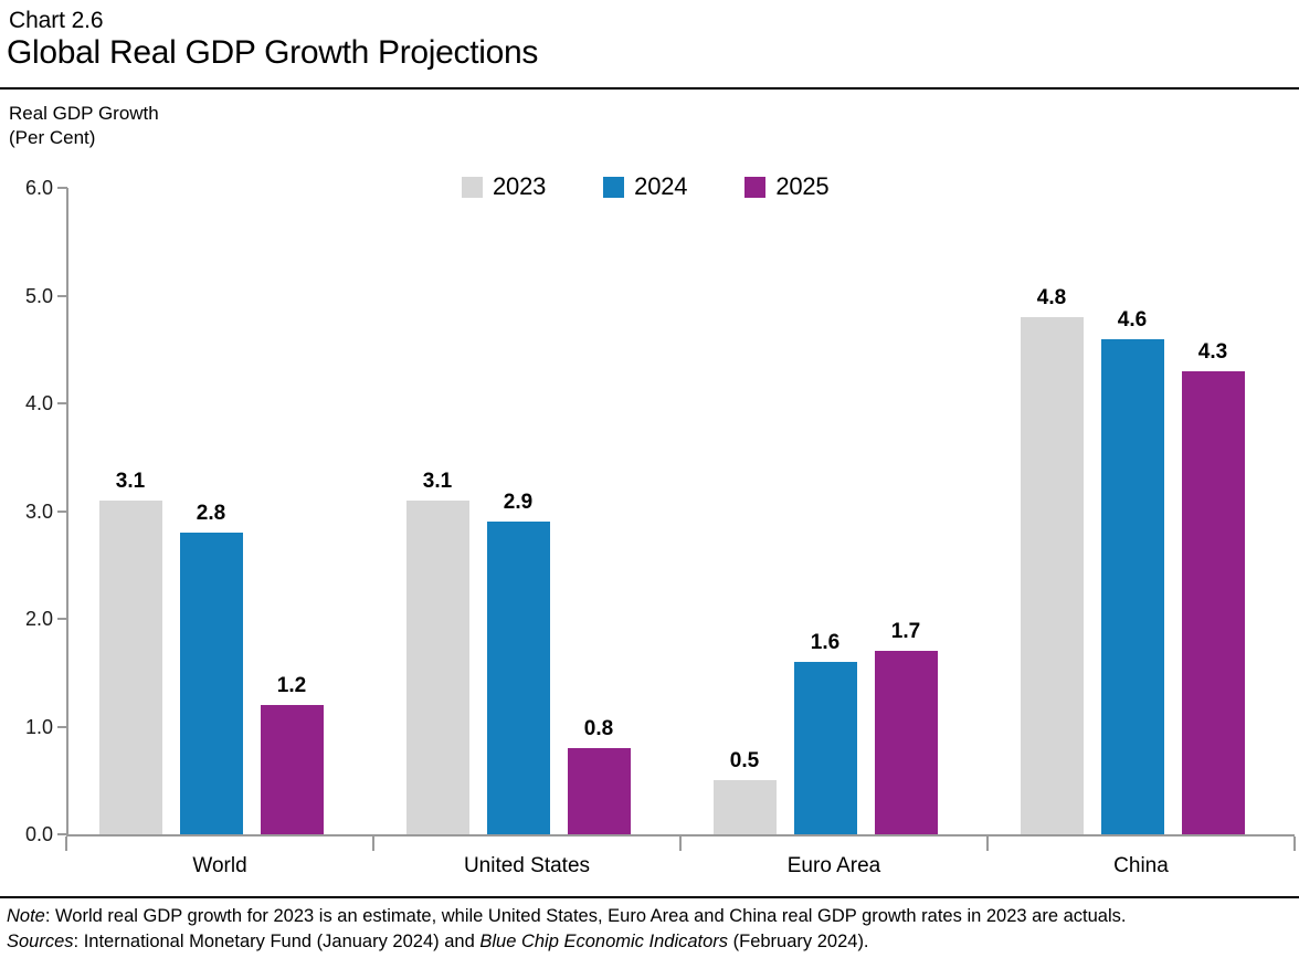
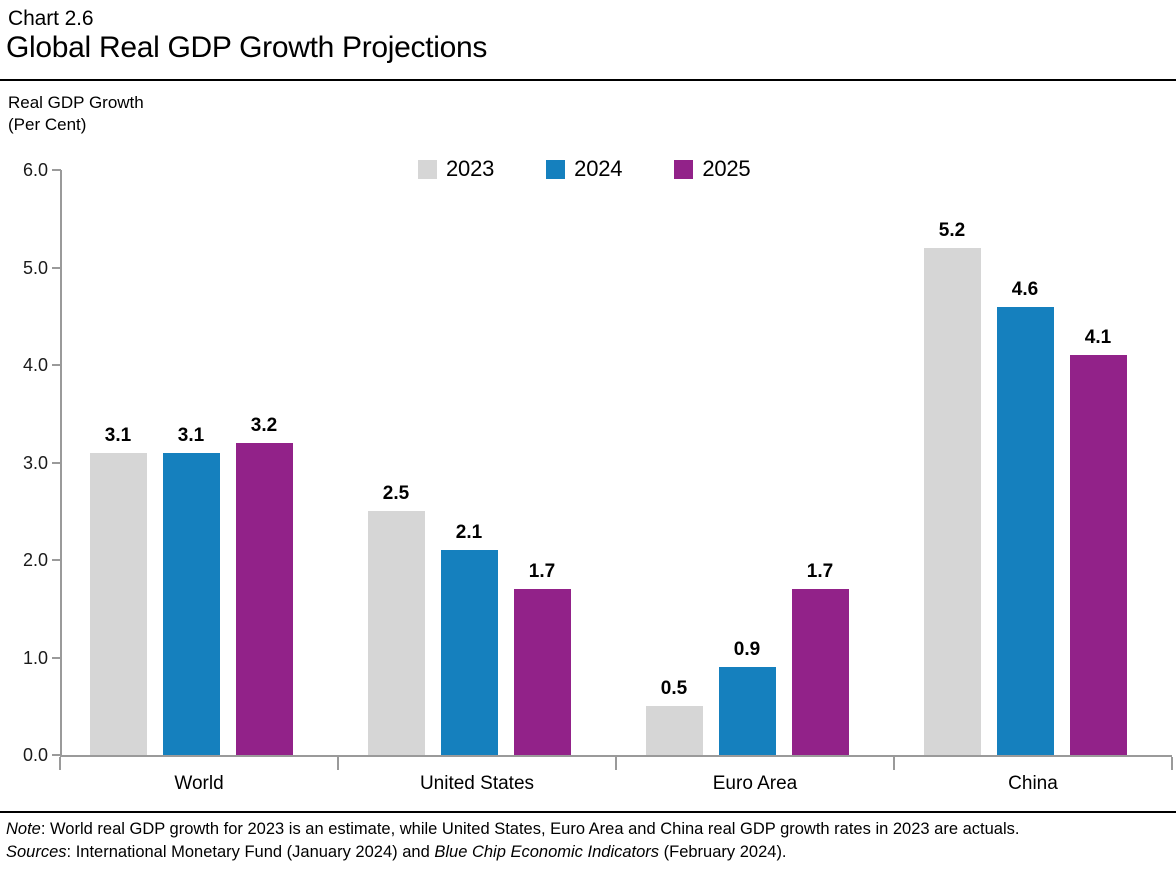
2024/World: 2.8 -> 3.1
2025/World: 1.2 -> 3.2
2023/United States: 3.1 -> 2.5
2024/United States: 2.9 -> 2.1
2025/United States: 0.8 -> 1.7
2024/Euro Area: 1.6 -> 0.9
2023/China: 4.8 -> 5.2
2025/China: 4.3 -> 4.1
